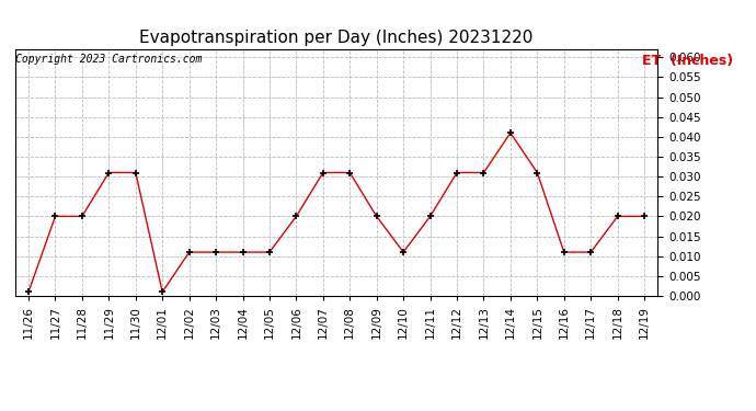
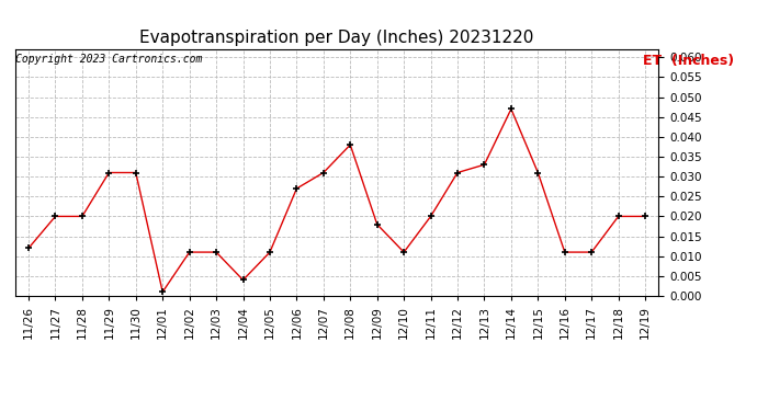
11/26: 0.001 -> 0.012
12/04: 0.011 -> 0.004
12/06: 0.020 -> 0.027
12/08: 0.031 -> 0.038
12/09: 0.020 -> 0.018
12/13: 0.031 -> 0.033
12/14: 0.041 -> 0.047
